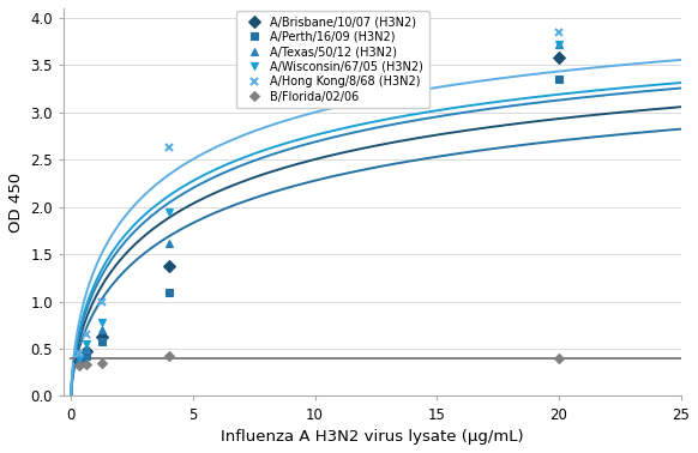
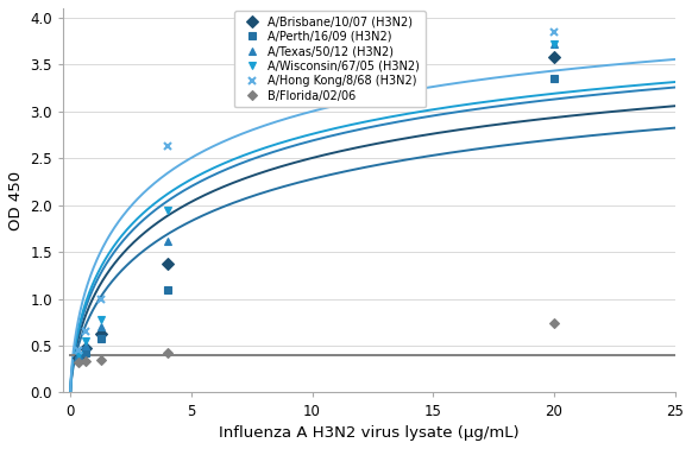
B/Florida/02/06/20: 0.40 -> 0.74
